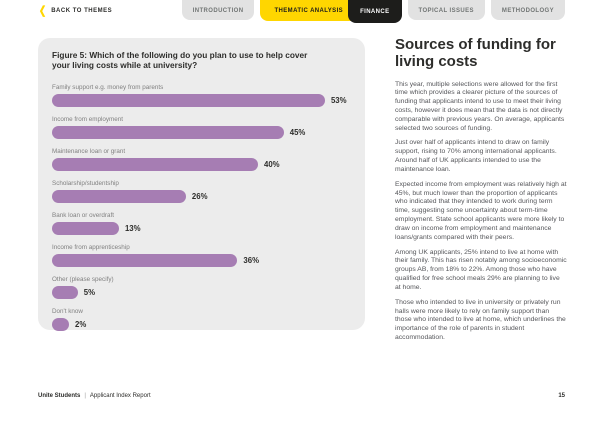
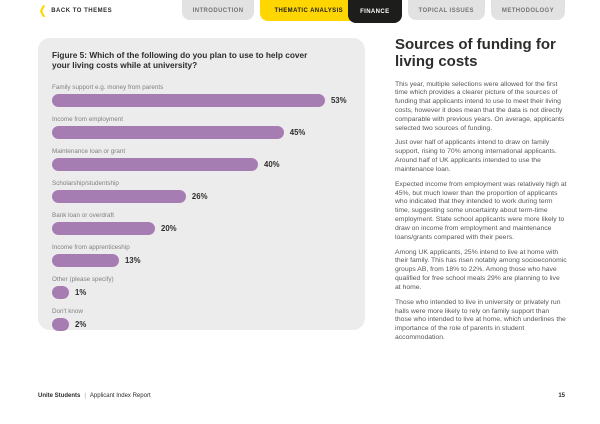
Bank loan or overdraft: 13% -> 20%
Income from apprenticeship: 36% -> 13%
Other (please specify): 5% -> 1%
